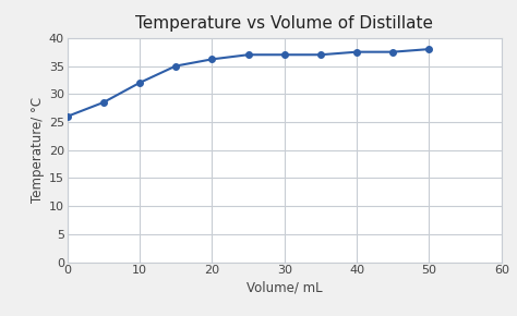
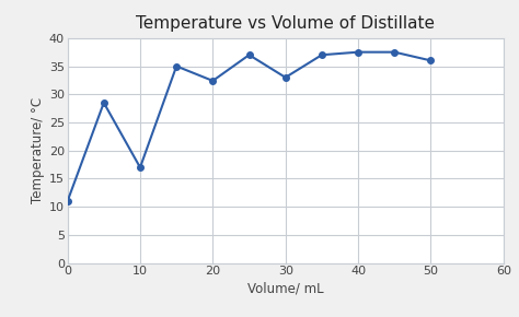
0: 26.0 -> 11.0
10: 32.0 -> 17.0
20: 36.2 -> 32.4
30: 37.0 -> 33.0
50: 38.0 -> 36.0
